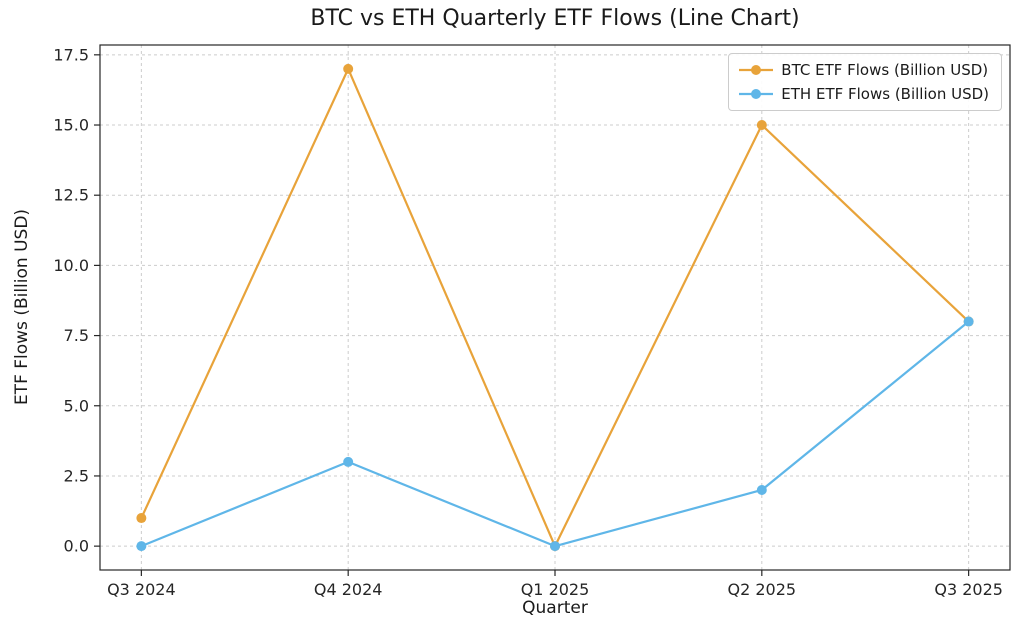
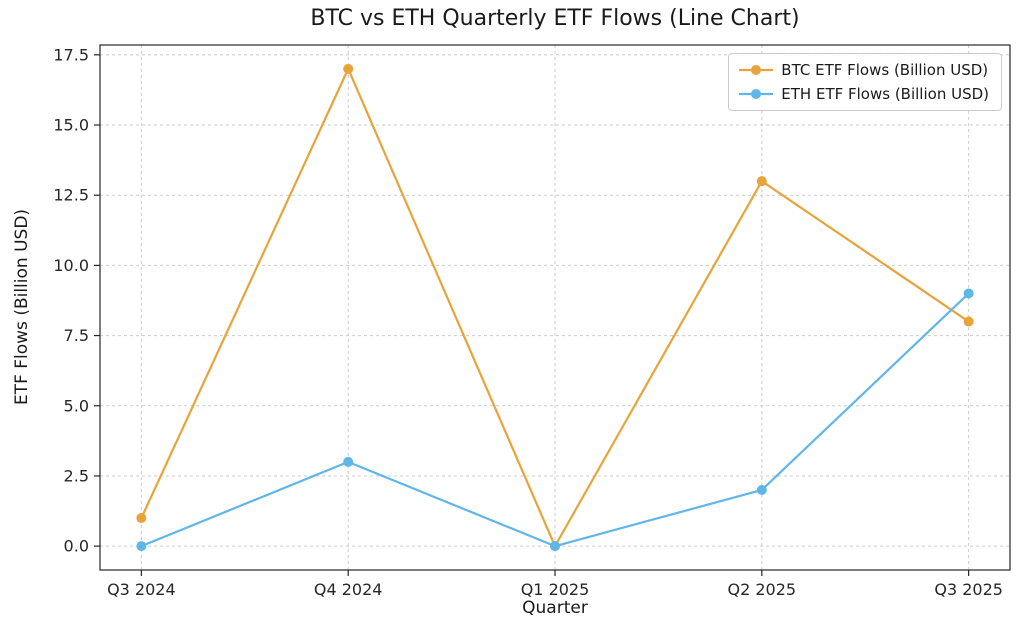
BTC ETF Flows (Billion USD)/Q2 2025: 15 -> 13
ETH ETF Flows (Billion USD)/Q3 2025: 8 -> 9
